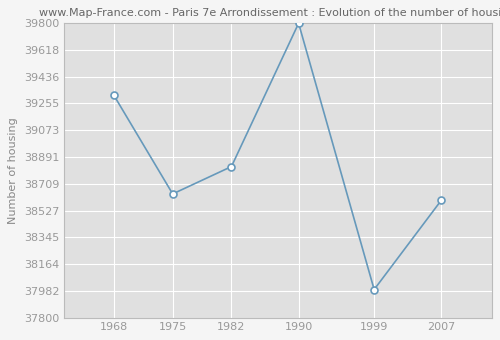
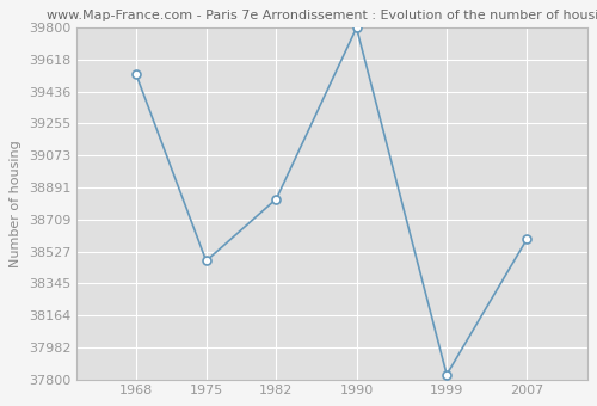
1968: 39310 -> 39540
1975: 38640 -> 38470
1999: 37990 -> 37830
